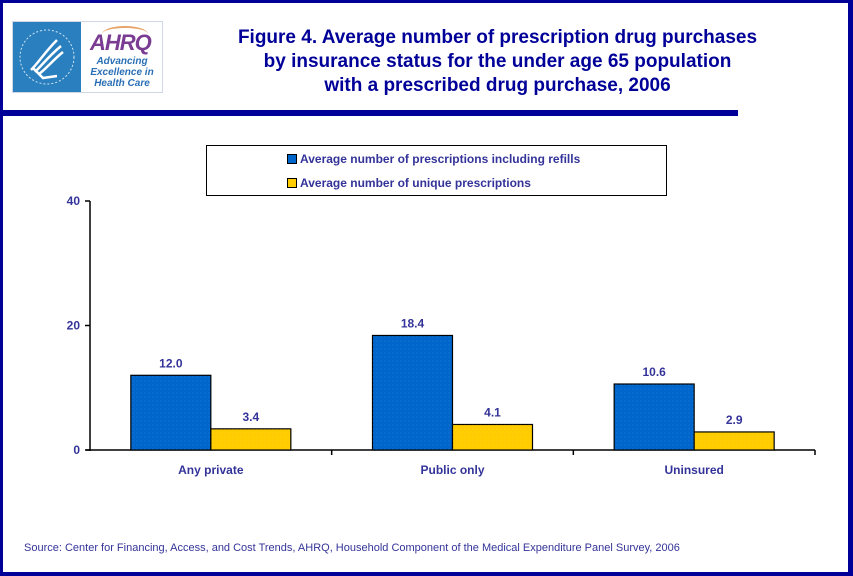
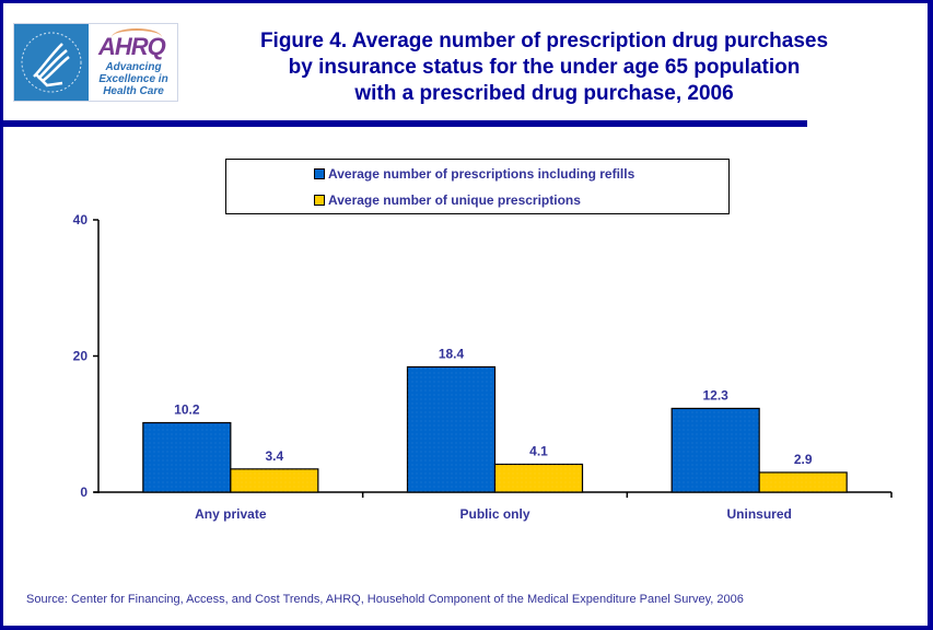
Average number of prescriptions including refills/Any private: 12.0 -> 10.2
Average number of prescriptions including refills/Uninsured: 10.6 -> 12.3
